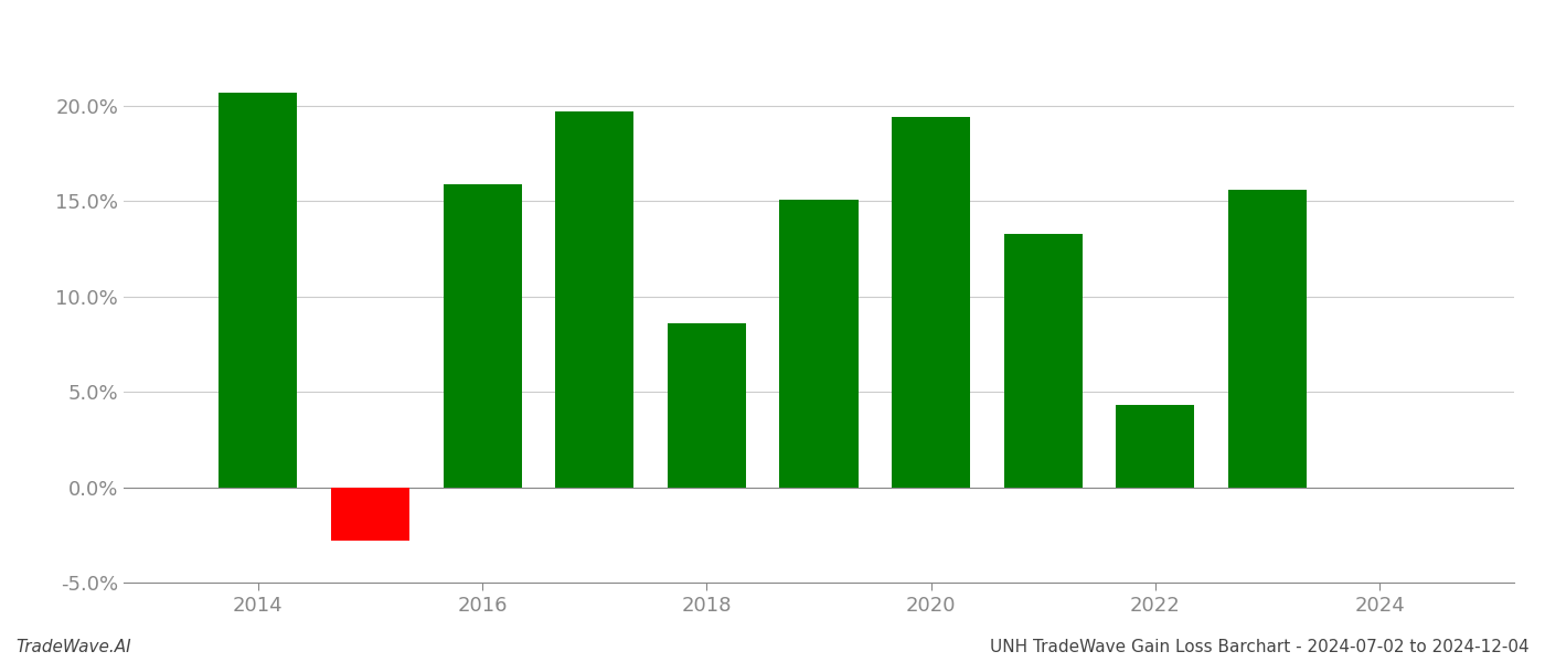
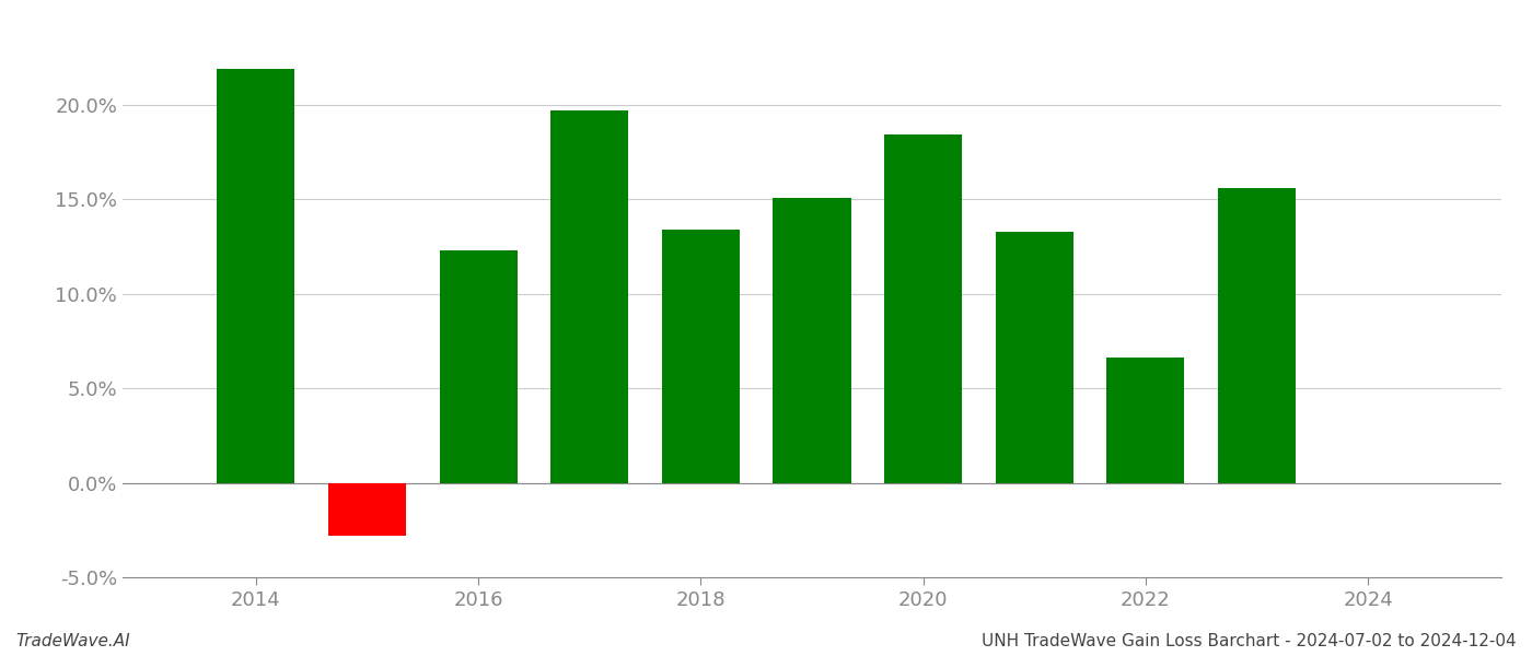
2014: 20.7% -> 21.9%
2016: 15.9% -> 12.3%
2018: 8.6% -> 13.4%
2020: 19.4% -> 18.4%
2022: 4.3% -> 6.6%
